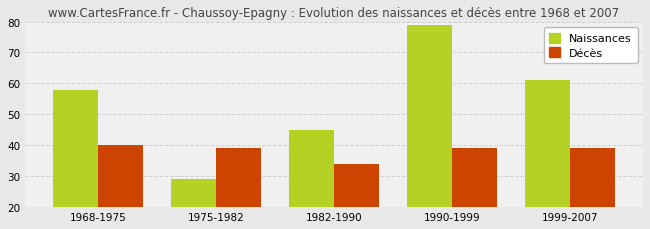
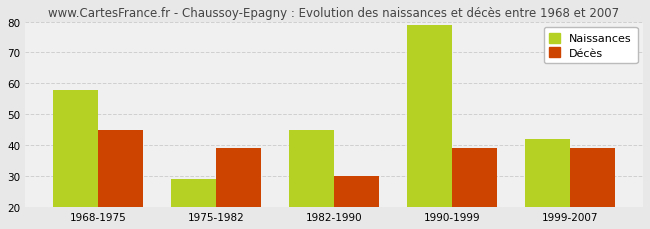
Décès/1968-1975: 40 -> 45
Décès/1982-1990: 34 -> 30
Naissances/1999-2007: 61 -> 42
